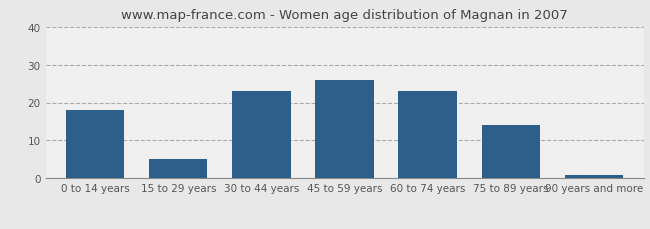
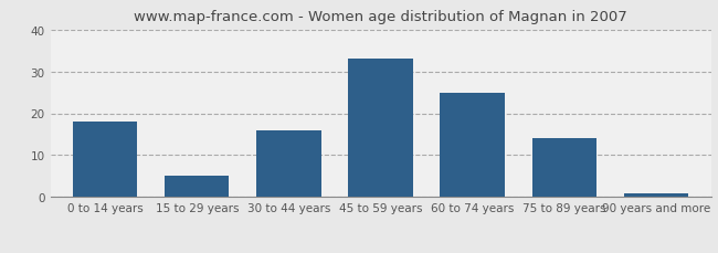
30 to 44 years: 23 -> 16
45 to 59 years: 26 -> 33
60 to 74 years: 23 -> 25
